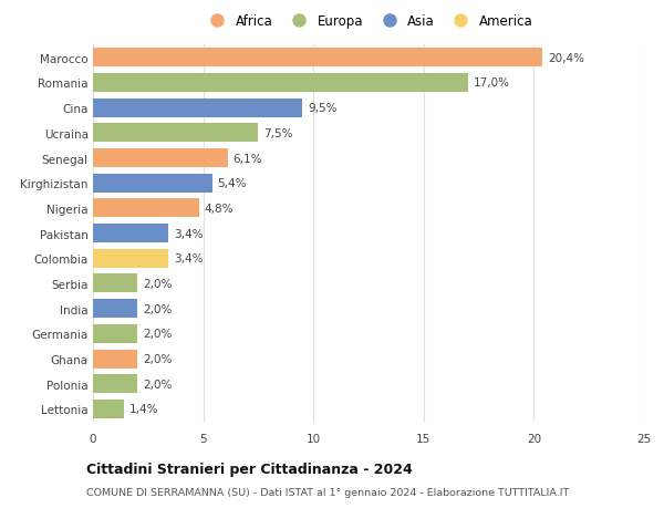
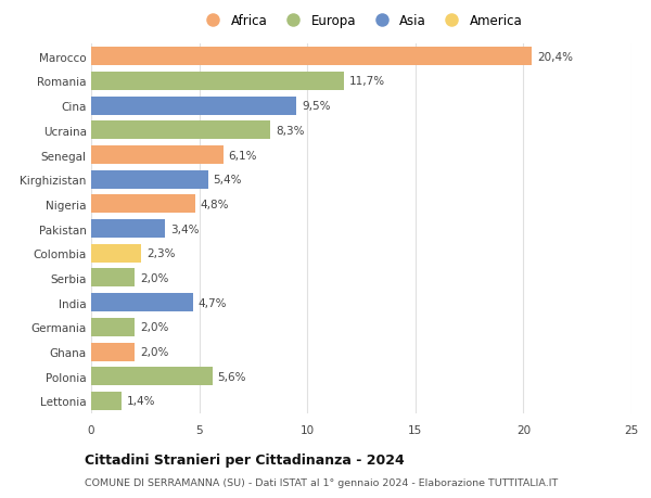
Romania: 17,0% -> 11,7%
Ucraina: 7,5% -> 8,3%
Colombia: 3,4% -> 2,3%
India: 2,0% -> 4,7%
Polonia: 2,0% -> 5,6%
